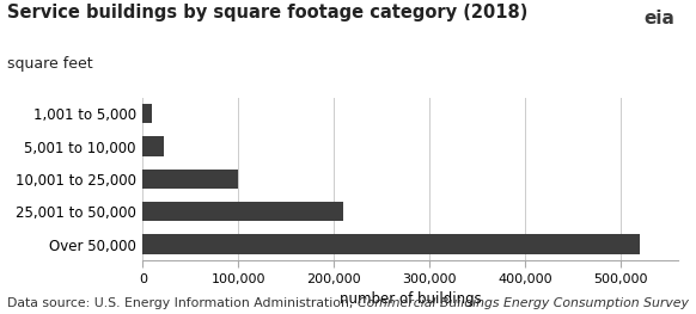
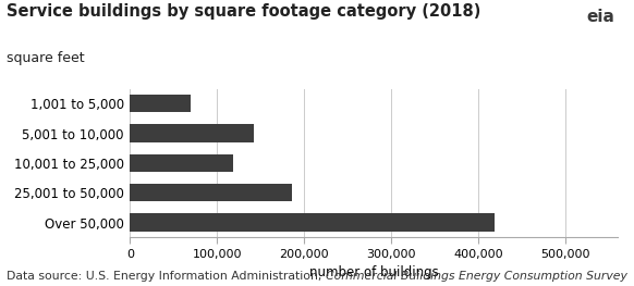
1,001 to 5,000: 10,000 -> 70,000
5,001 to 10,000: 22,000 -> 142,000
10,001 to 25,000: 100,000 -> 118,000
25,001 to 50,000: 210,000 -> 186,000
Over 50,000: 520,000 -> 418,000
